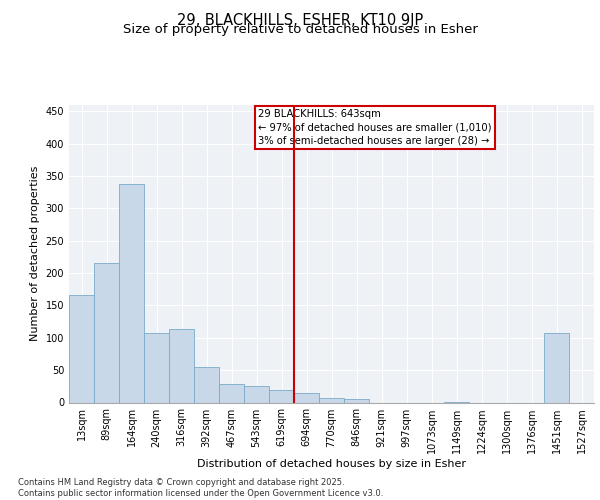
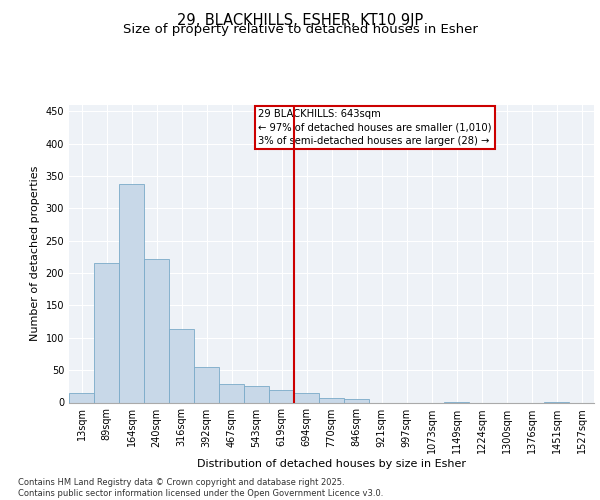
13sqm: 166 -> 15
240sqm: 108 -> 222
1451sqm: 108 -> 1
